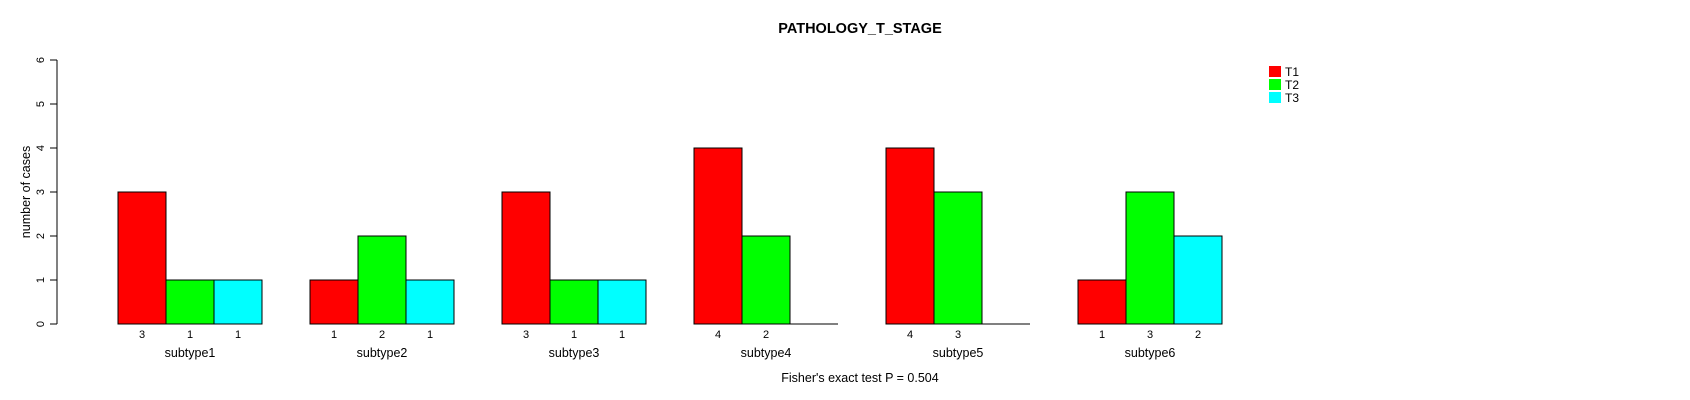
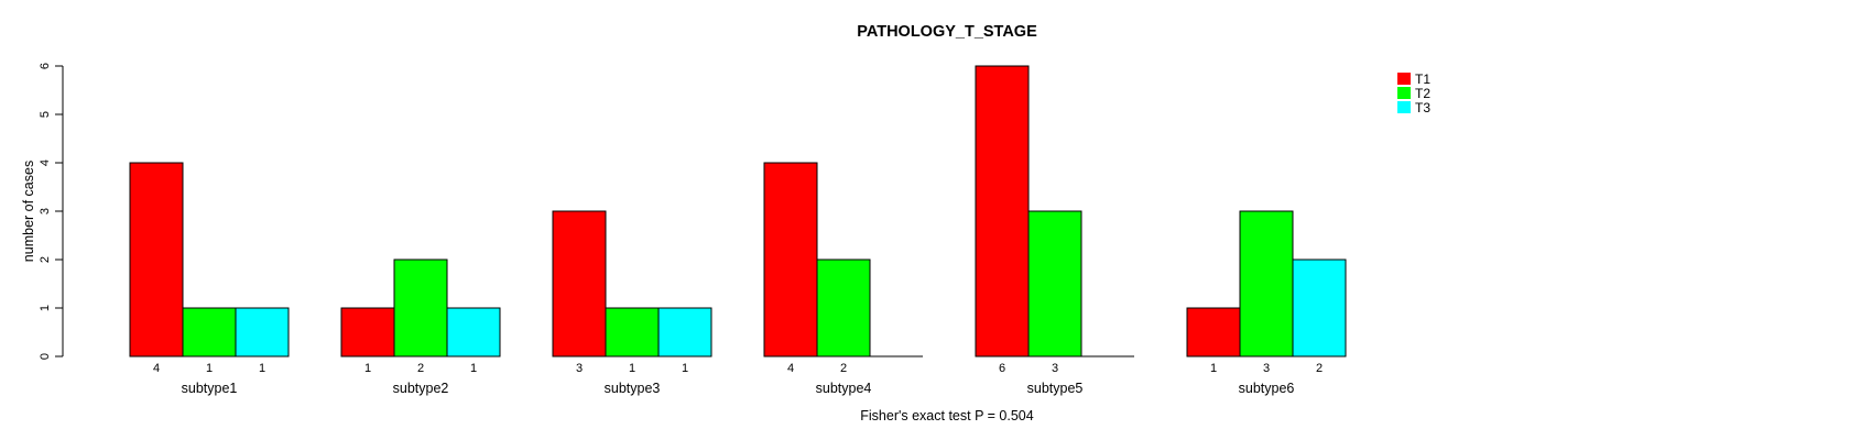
T1/subtype1: 3 -> 4
T1/subtype5: 4 -> 6
